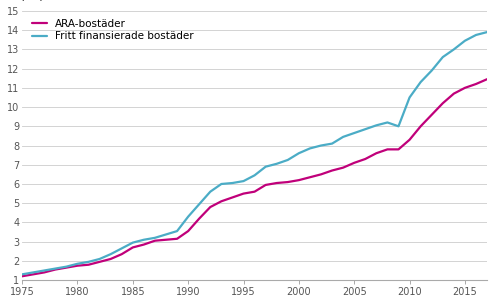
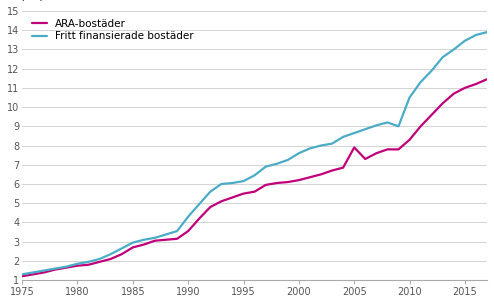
ARA-bostäder/2005: 7.1 -> 7.9
